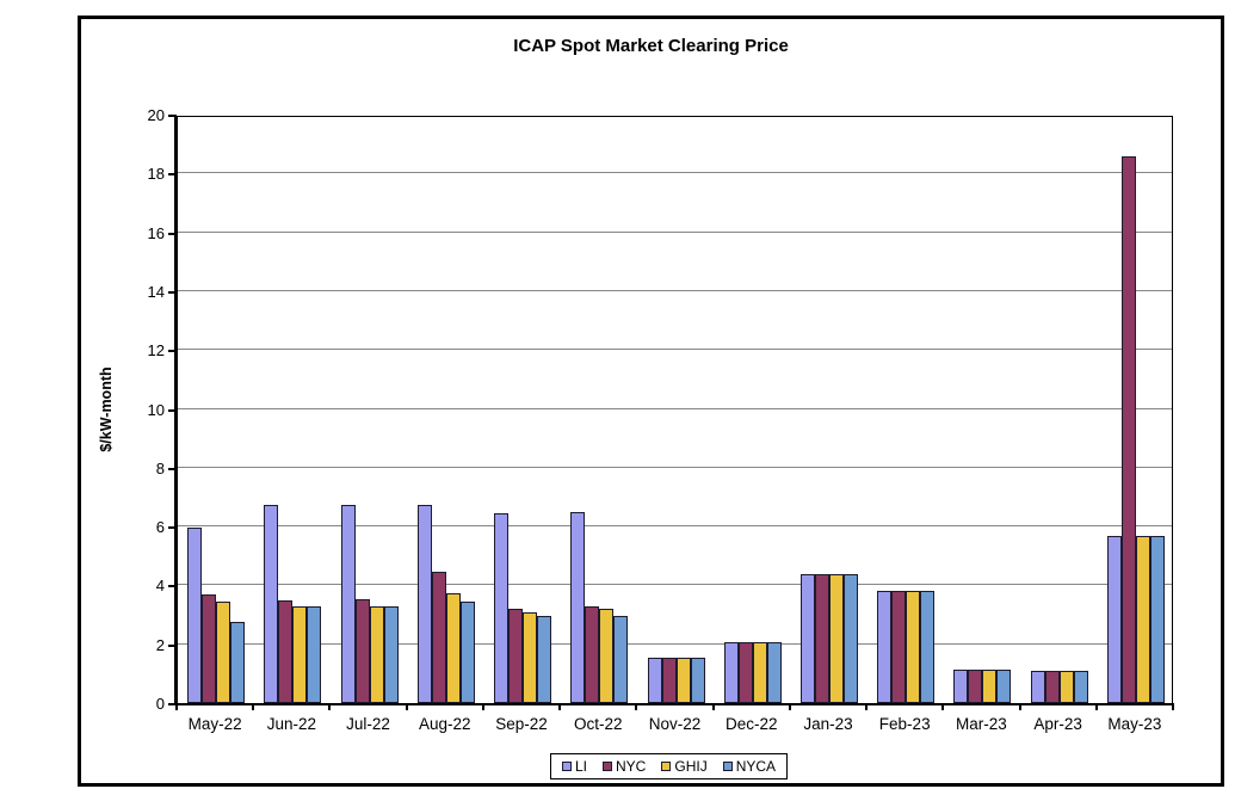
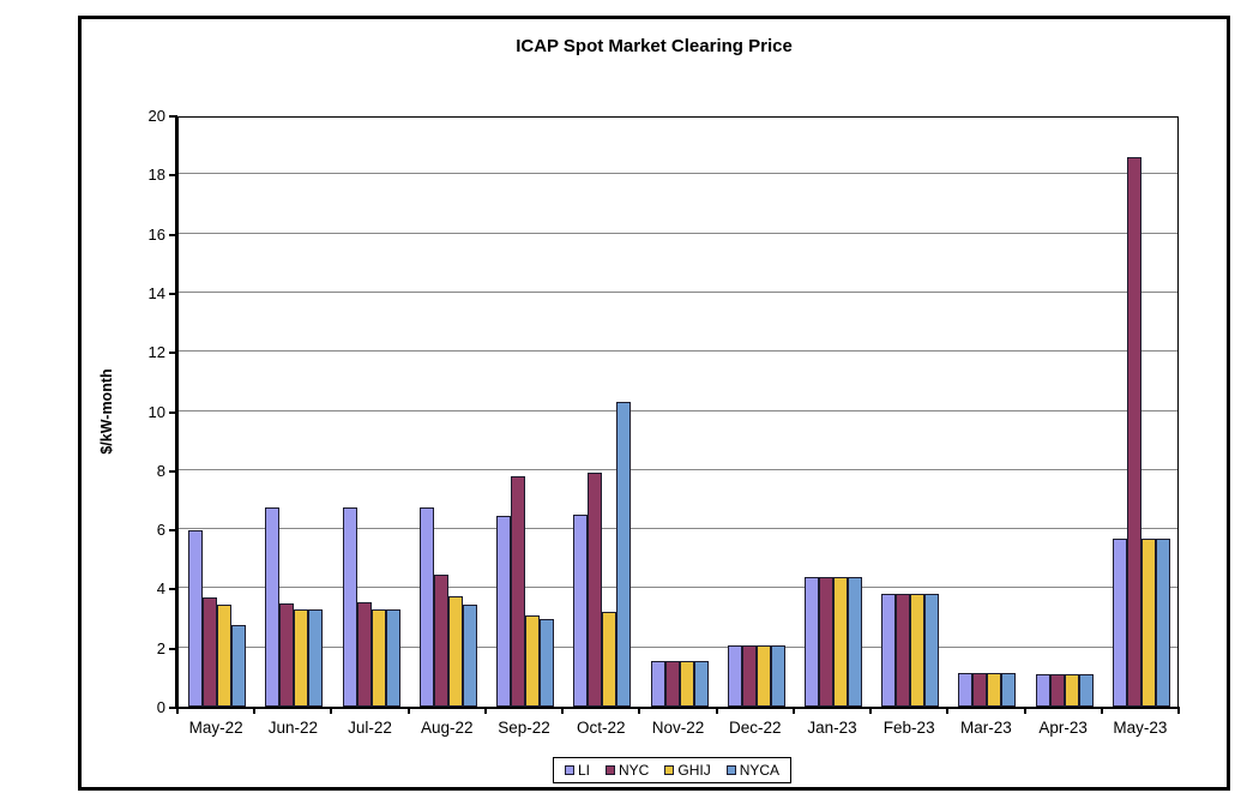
NYC/Sep-22: 3.2 -> 7.8
NYC/Oct-22: 3.3 -> 7.9
NYCA/Oct-22: 3.0 -> 10.3
